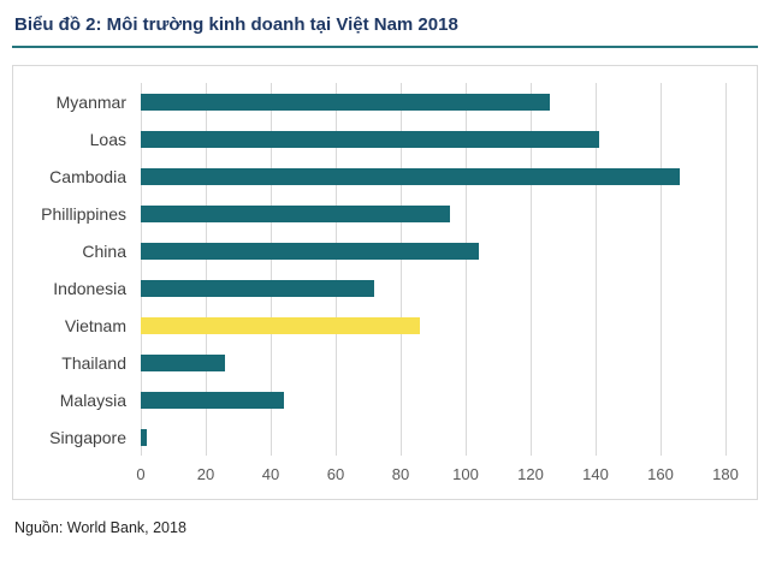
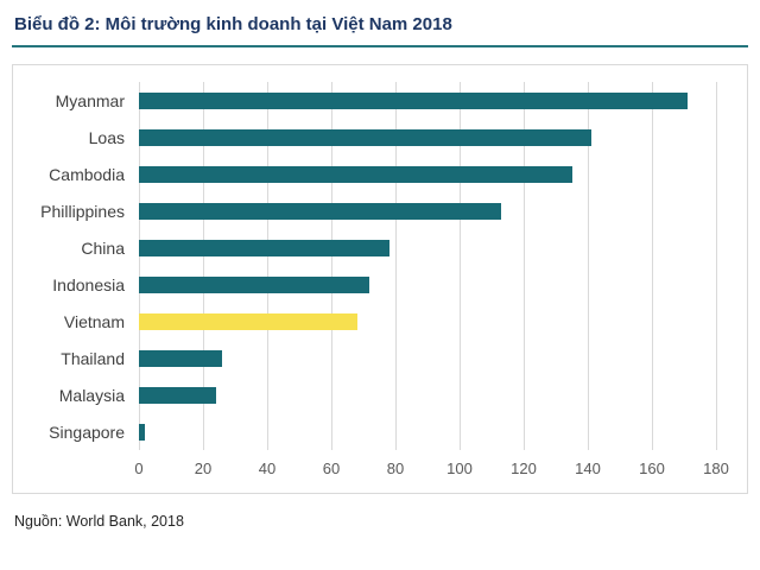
Myanmar: 126 -> 171
Cambodia: 166 -> 135
Phillippines: 95 -> 113
China: 104 -> 78
Vietnam: 86 -> 68
Malaysia: 44 -> 24
